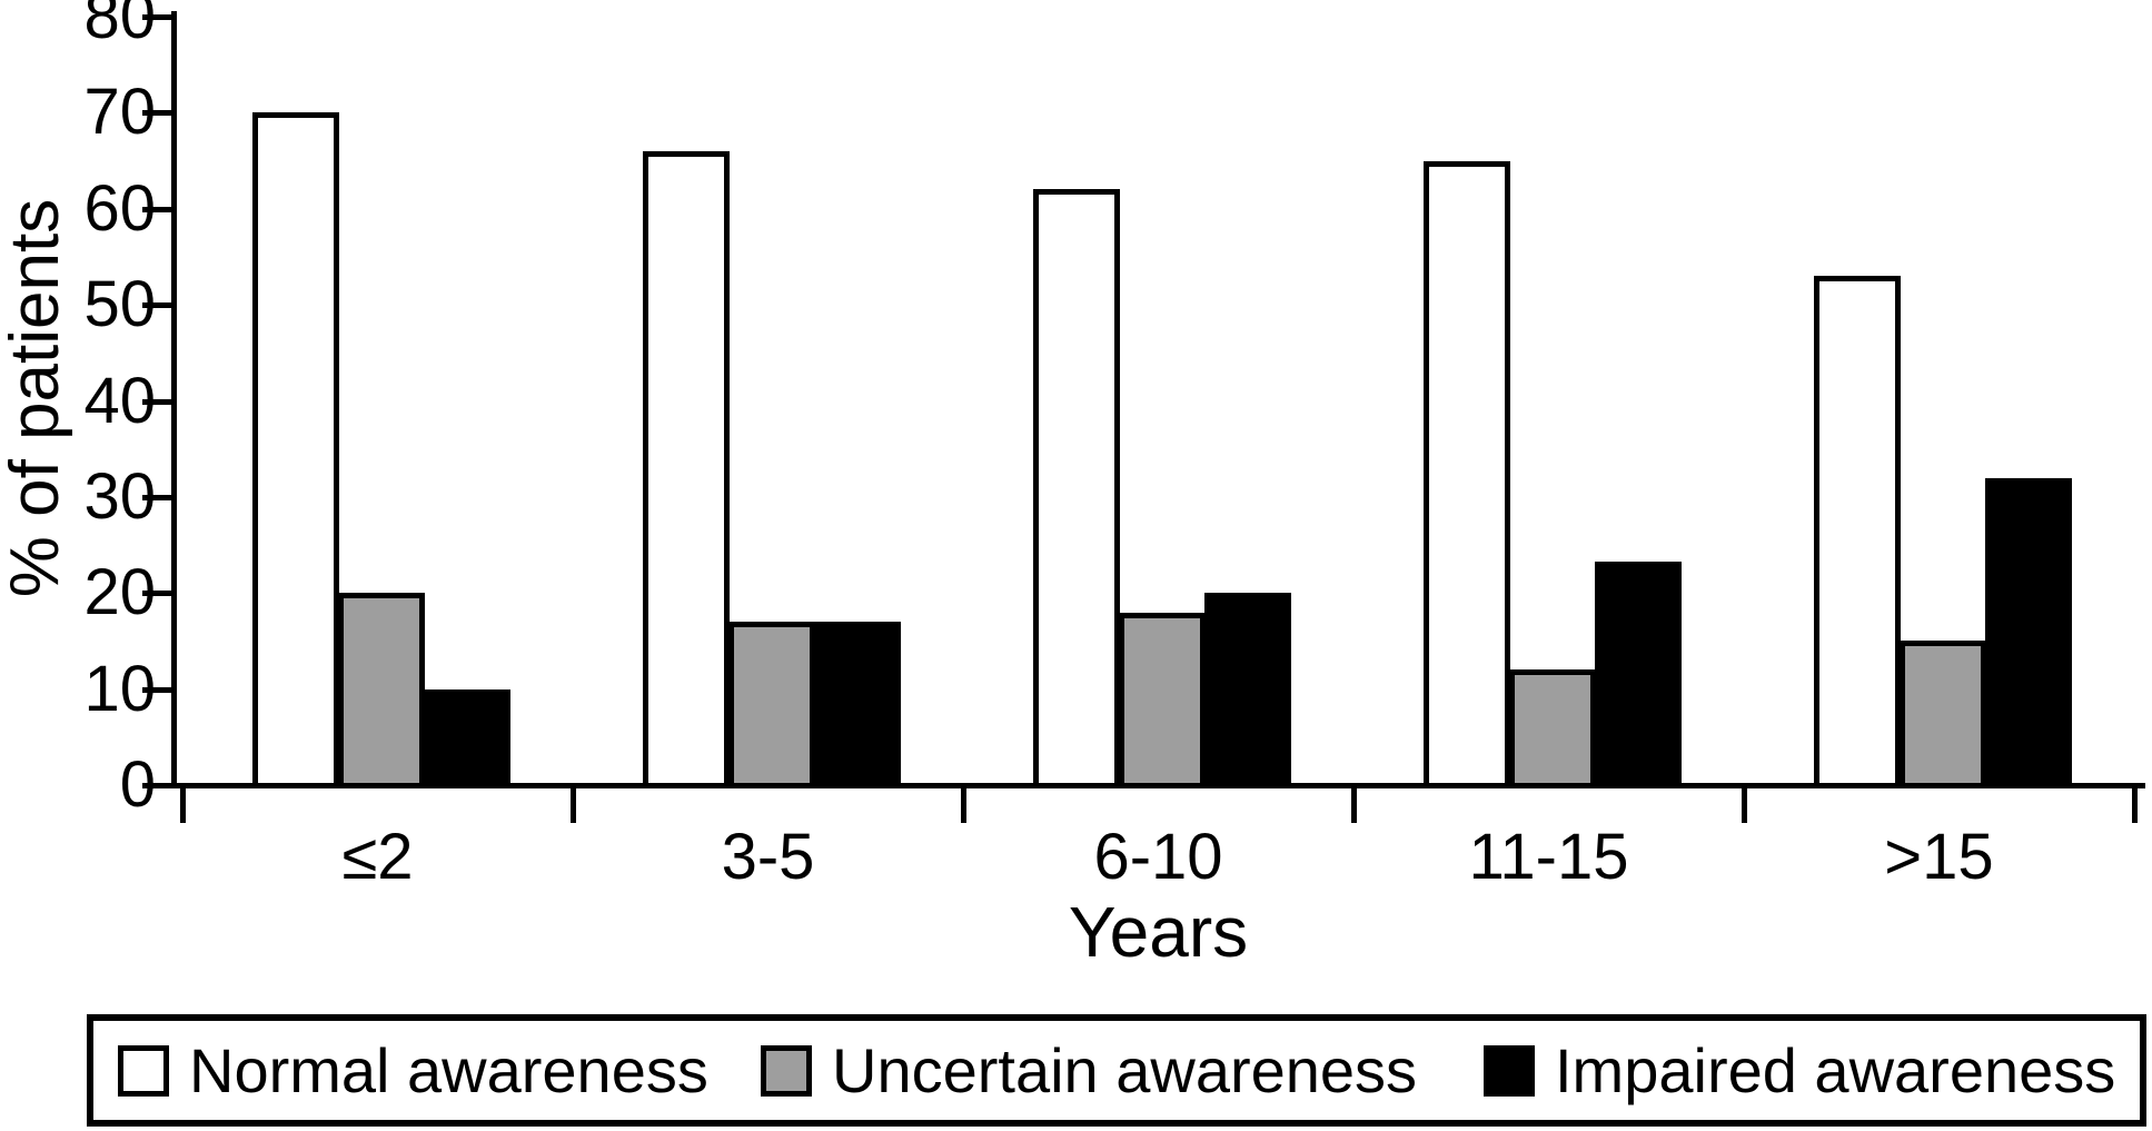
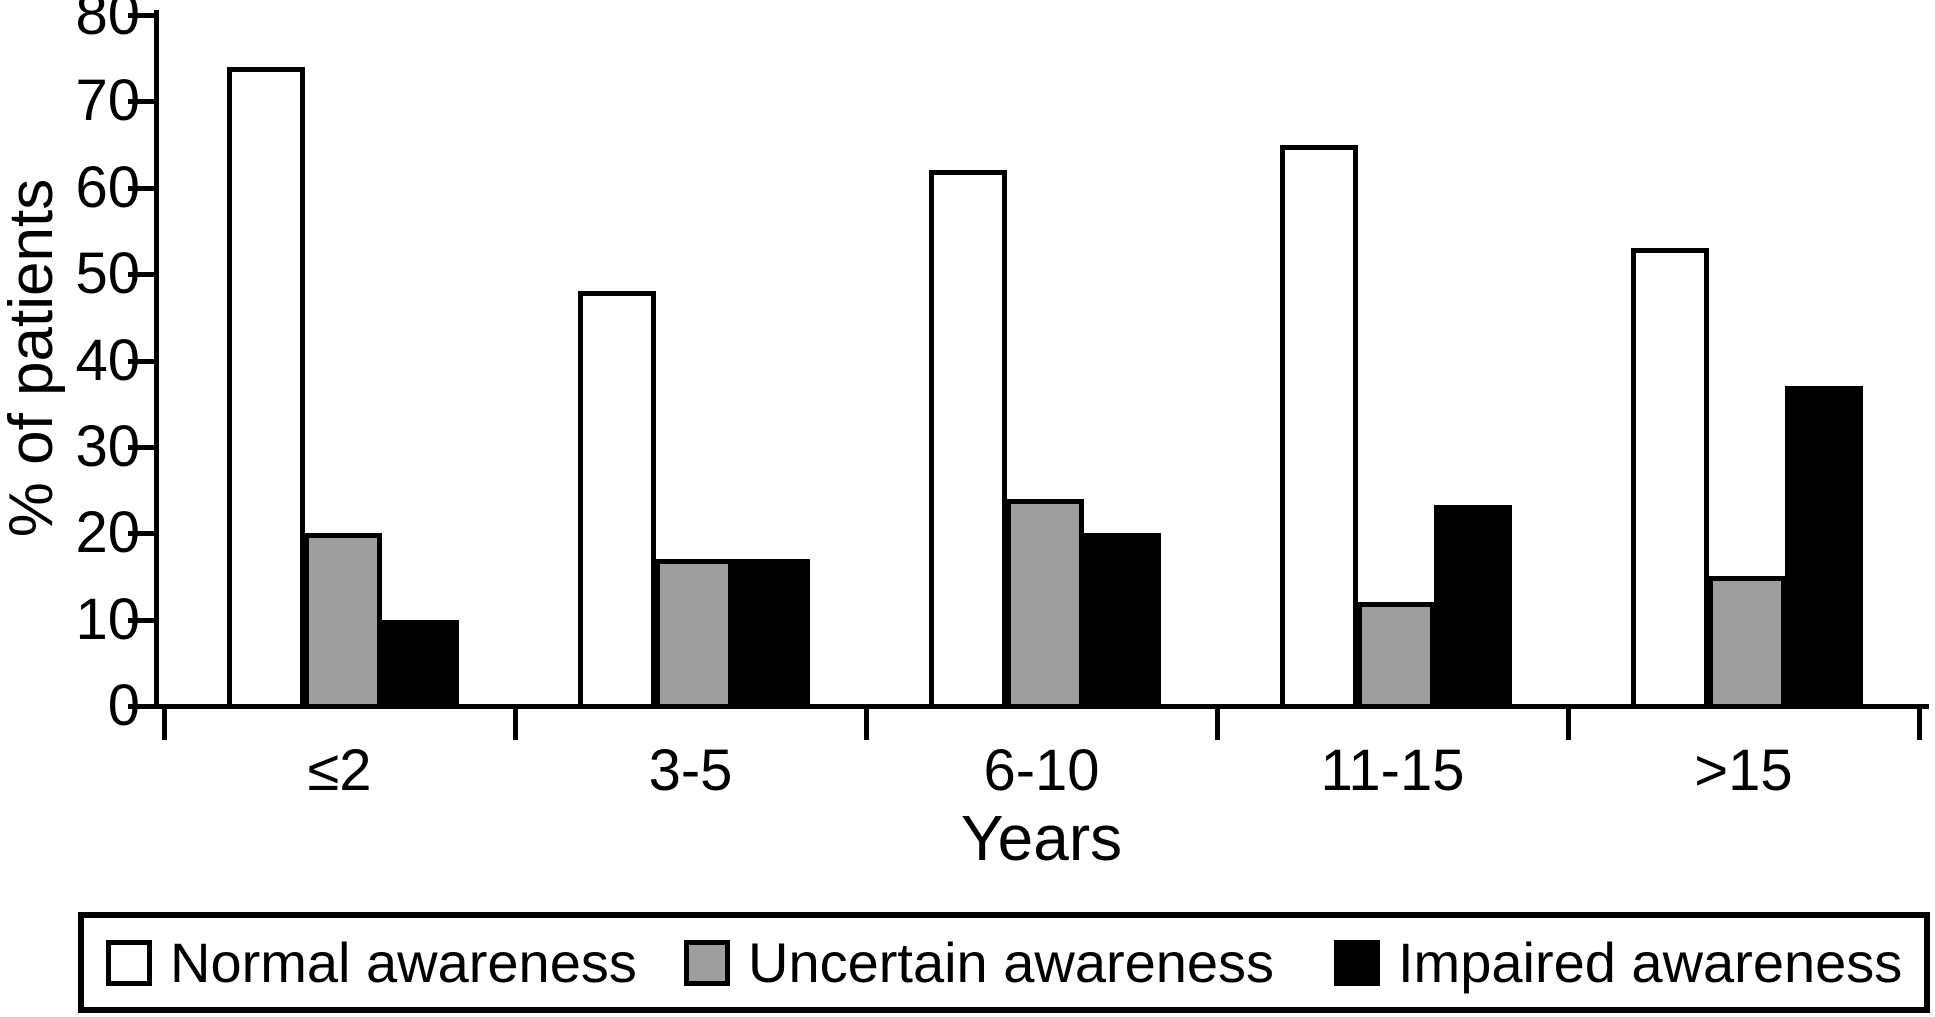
Normal awareness/≤2: 70 -> 74
Normal awareness/3-5: 66 -> 48
Uncertain awareness/6-10: 18 -> 24
Impaired awareness/>15: 32 -> 37
